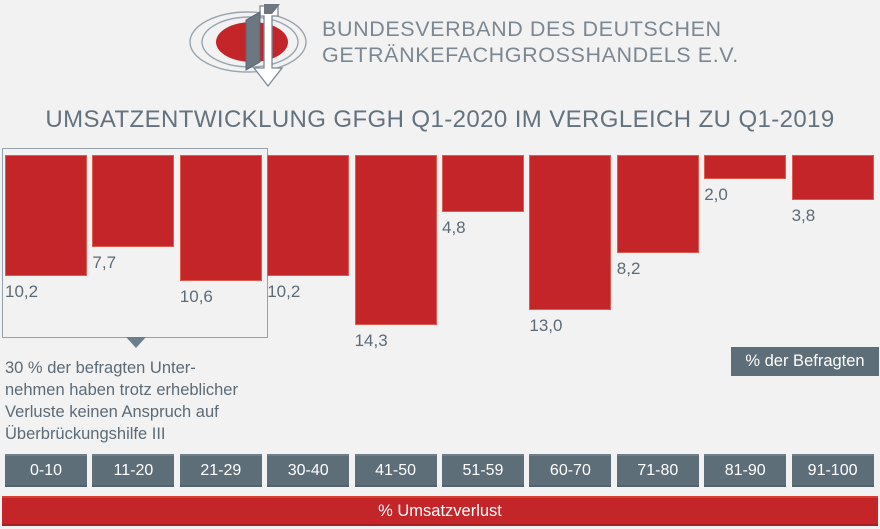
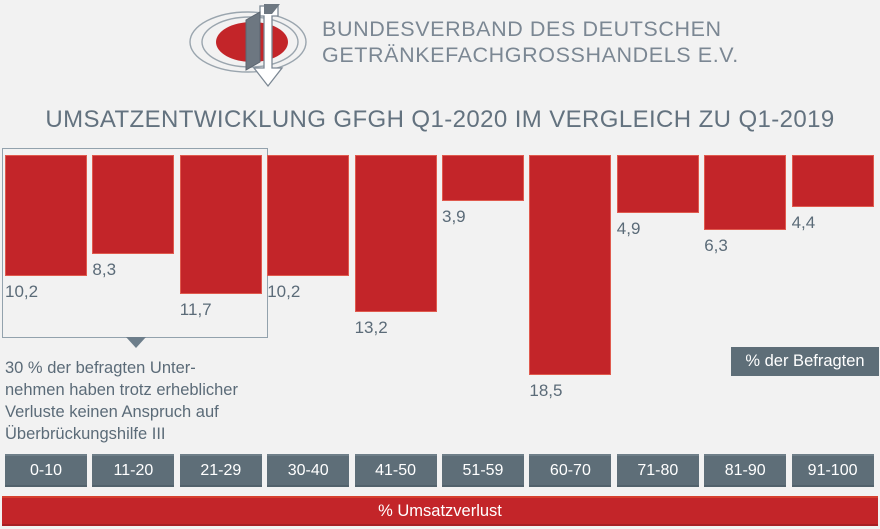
11-20: 7,7 -> 8,3
21-29: 10,6 -> 11,7
41-50: 14,3 -> 13,2
51-59: 4,8 -> 3,9
60-70: 13,0 -> 18,5
71-80: 8,2 -> 4,9
81-90: 2,0 -> 6,3
91-100: 3,8 -> 4,4
